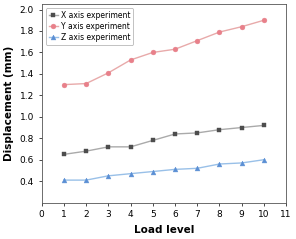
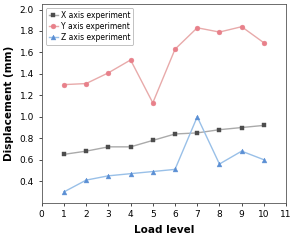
Z axis experiment/1: 0.41 -> 0.30
Y axis experiment/5: 1.60 -> 1.13
Y axis experiment/7: 1.71 -> 1.83
Z axis experiment/7: 0.52 -> 1.00
Z axis experiment/9: 0.57 -> 0.68
Y axis experiment/10: 1.90 -> 1.69
